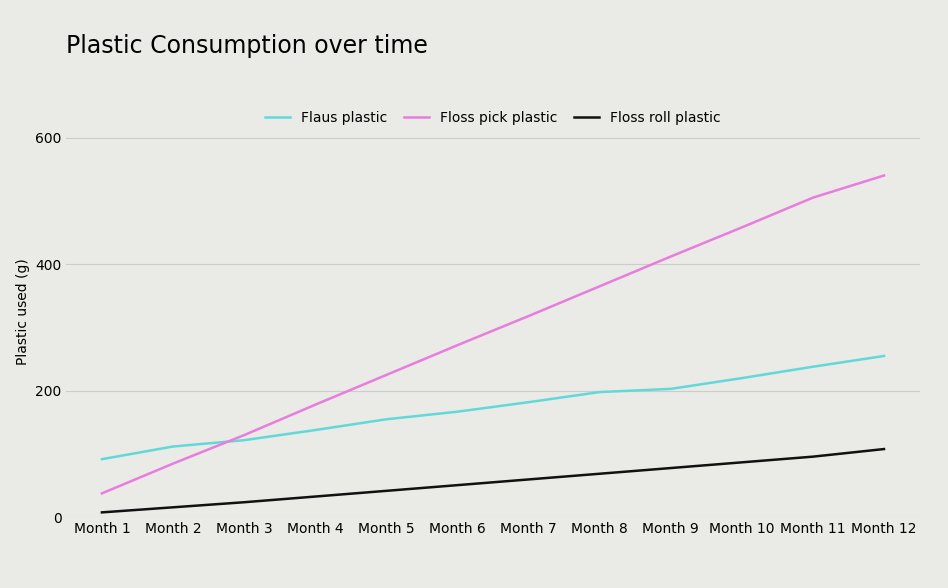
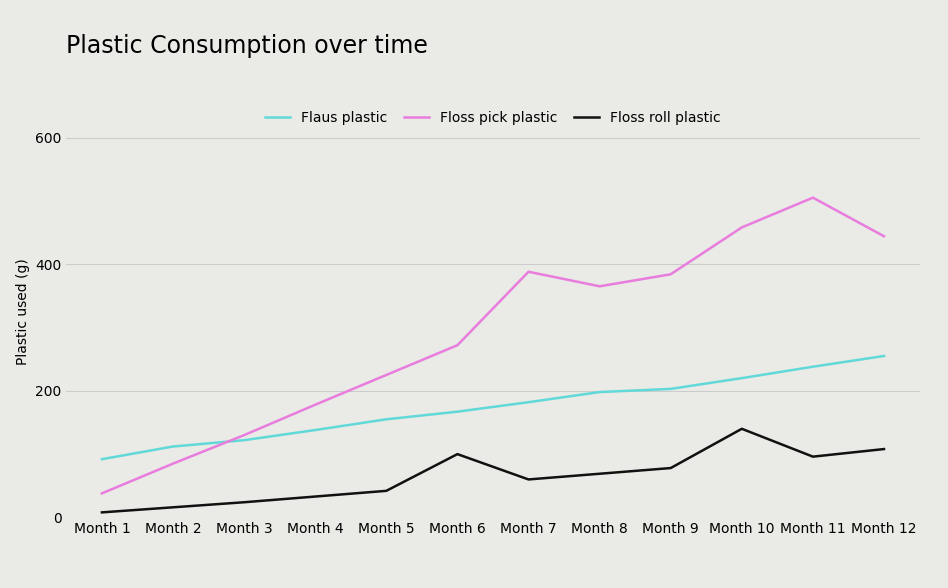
Floss roll plastic/Month 6: 51 -> 100
Floss pick plastic/Month 7: 318 -> 388
Floss pick plastic/Month 9: 412 -> 384
Floss roll plastic/Month 10: 87 -> 140
Floss pick plastic/Month 12: 540 -> 444
